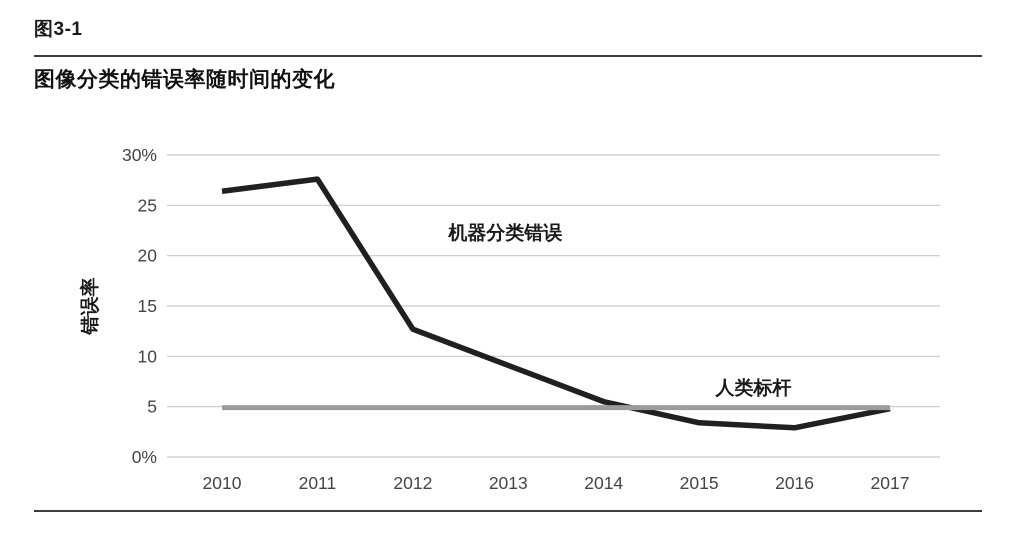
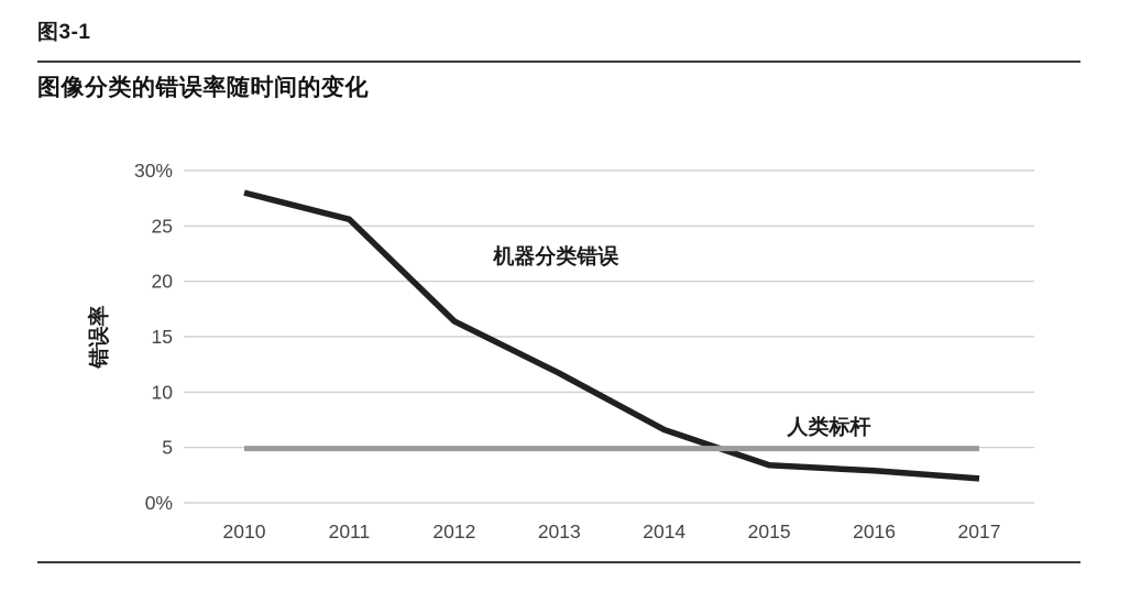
机器分类错误/2010: 26.4% -> 28.0%
机器分类错误/2011: 27.6% -> 25.6%
机器分类错误/2012: 12.7% -> 16.4%
机器分类错误/2013: 9.1% -> 11.7%
机器分类错误/2014: 5.5% -> 6.6%
机器分类错误/2017: 4.8% -> 2.2%
